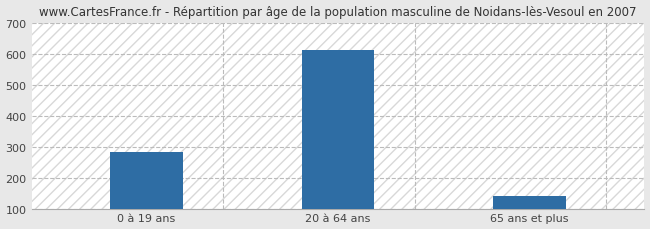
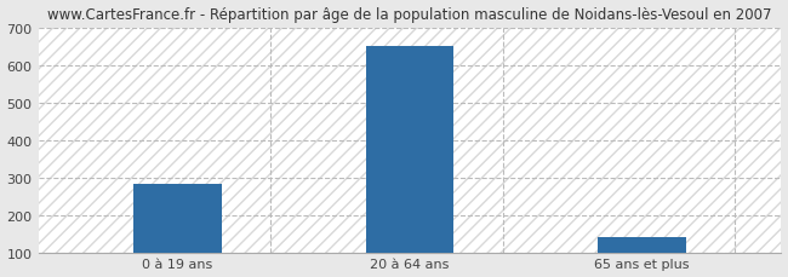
20 à 64 ans: 614 -> 650
